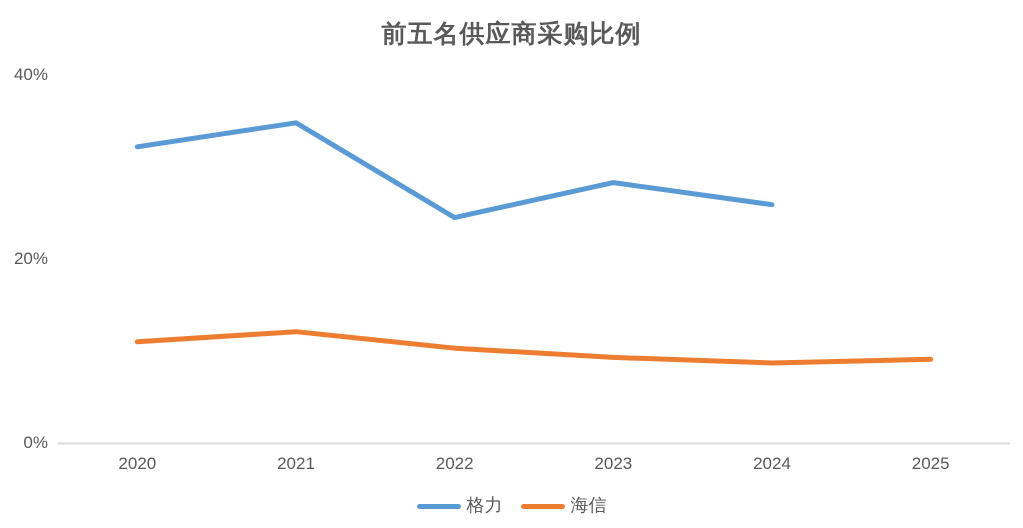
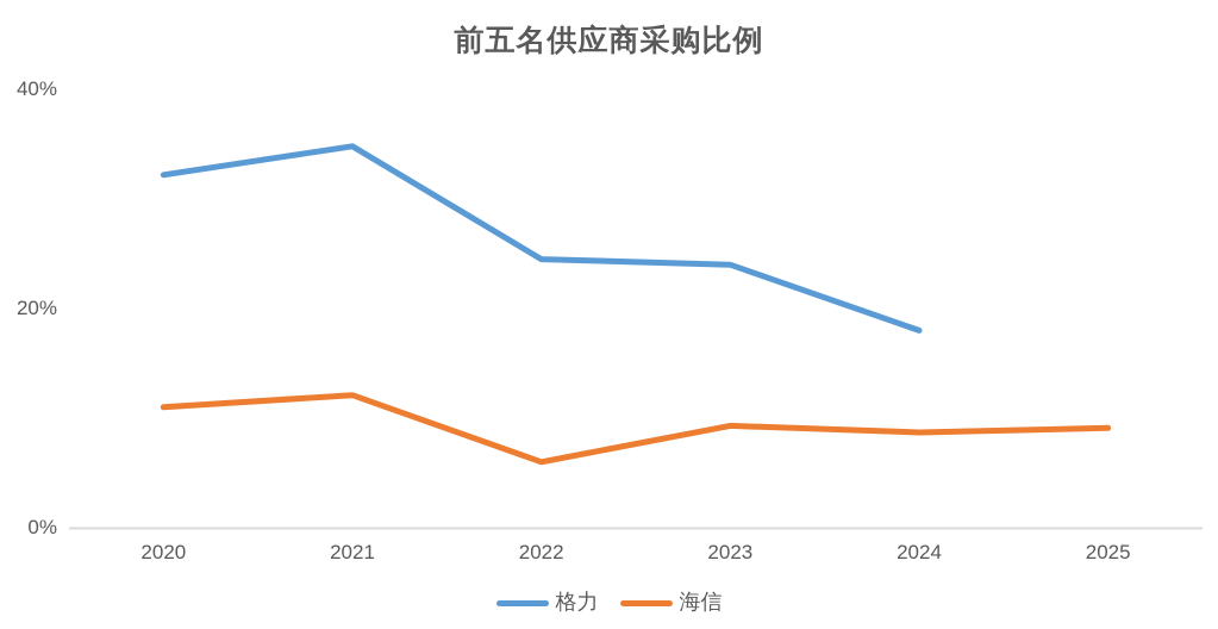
海信/2022: 10% -> 6%
格力/2023: 28% -> 24%
格力/2024: 26% -> 18%
